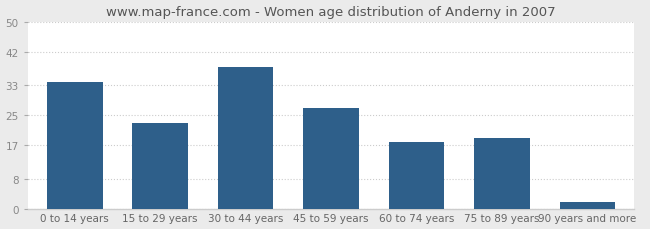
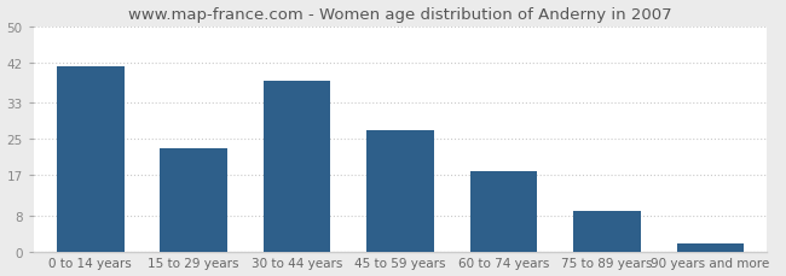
0 to 14 years: 34 -> 41
75 to 89 years: 19 -> 9
